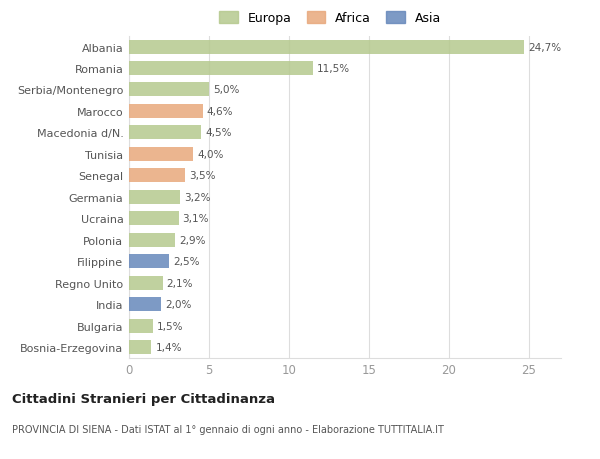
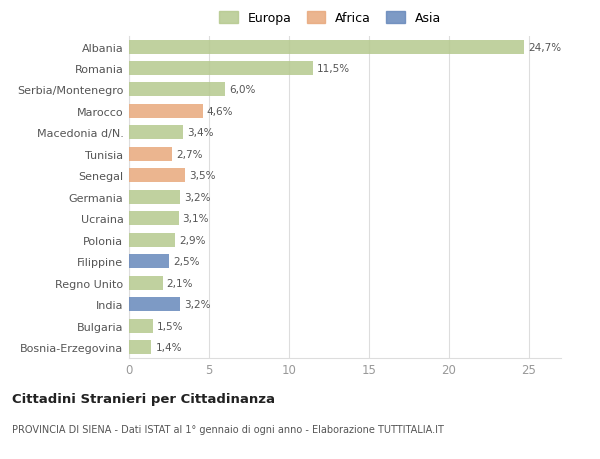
Serbia/Montenegro: 5,0% -> 6,0%
Macedonia d/N.: 4,5% -> 3,4%
Tunisia: 4,0% -> 2,7%
India: 2,0% -> 3,2%
